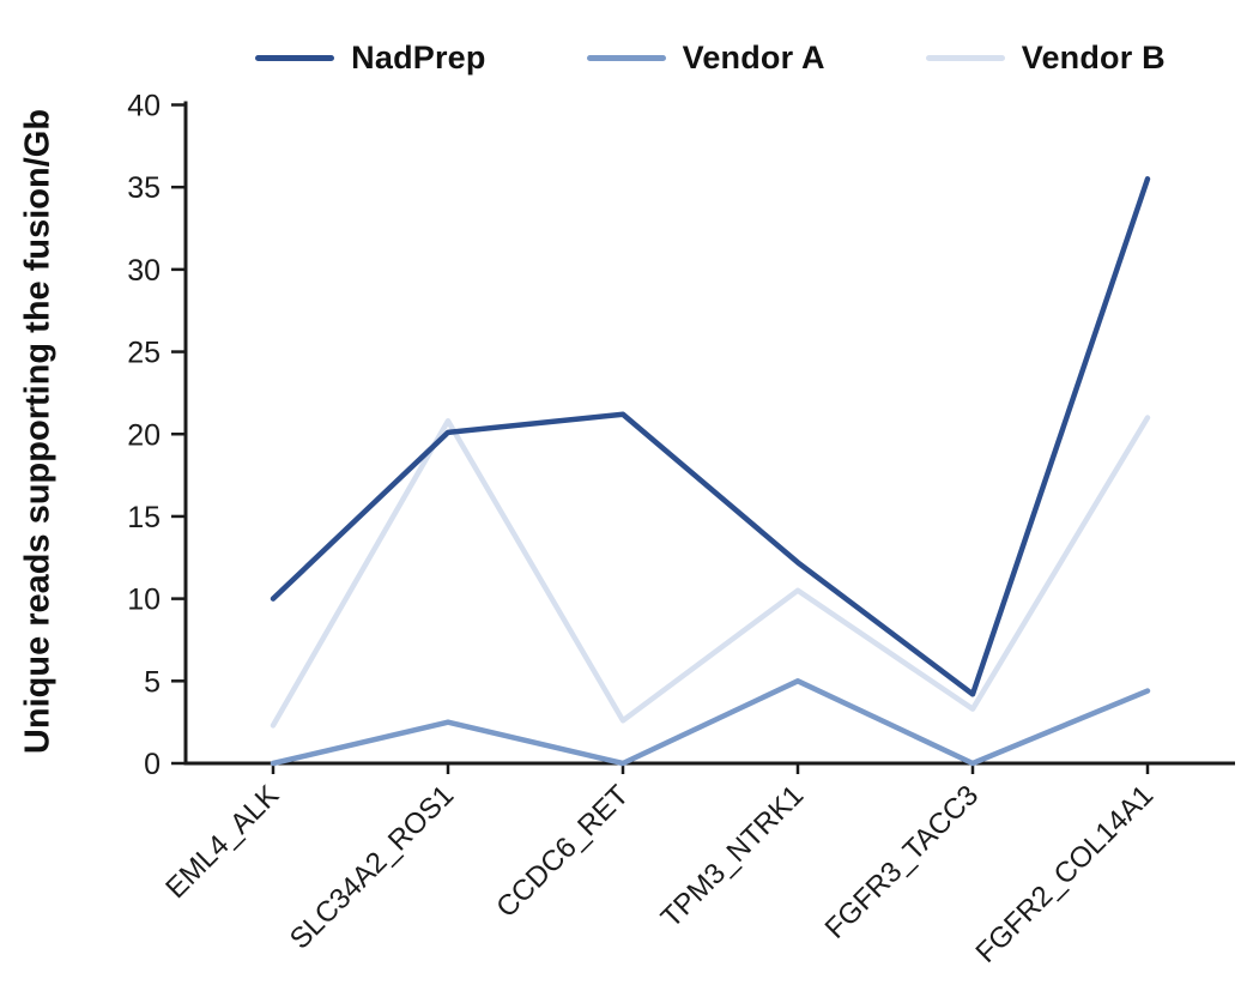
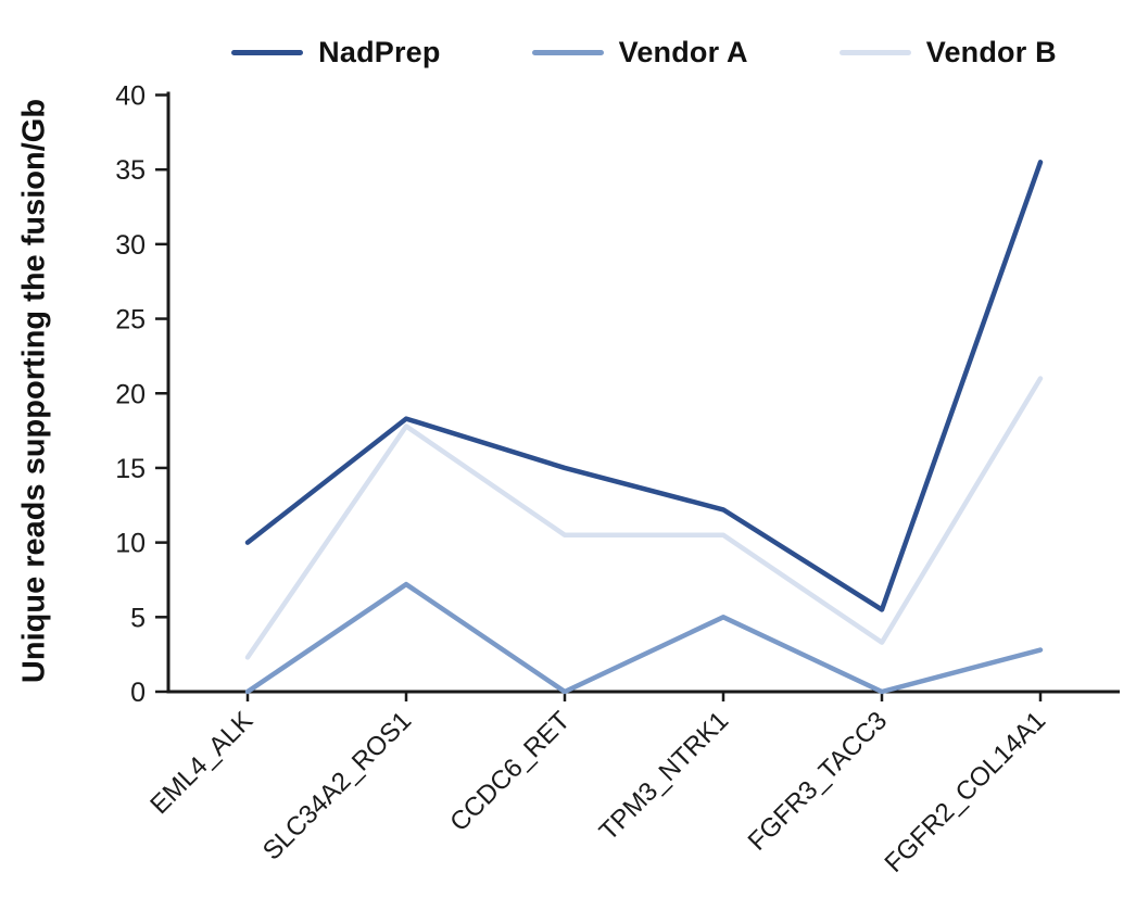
NadPrep/SLC34A2_ROS1: 20.1 -> 18.3
Vendor A/SLC34A2_ROS1: 2.5 -> 7.2
Vendor B/SLC34A2_ROS1: 20.8 -> 17.8
NadPrep/CCDC6_RET: 21.2 -> 15.0
Vendor B/CCDC6_RET: 2.6 -> 10.5
NadPrep/FGFR3_TACC3: 4.2 -> 5.5
Vendor A/FGFR2_COL14A1: 4.4 -> 2.8
